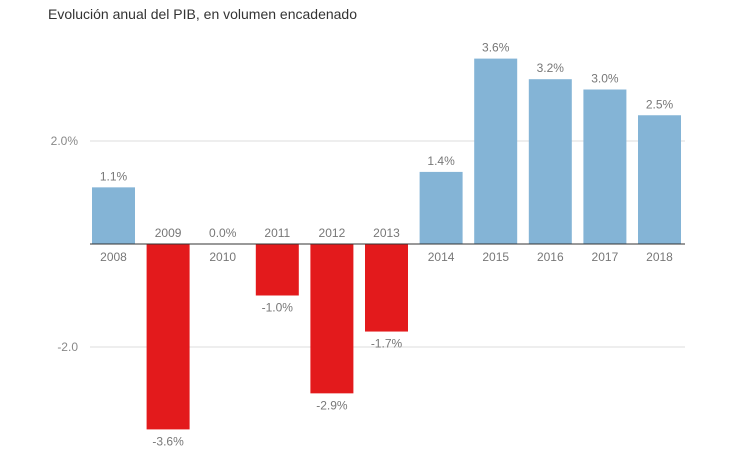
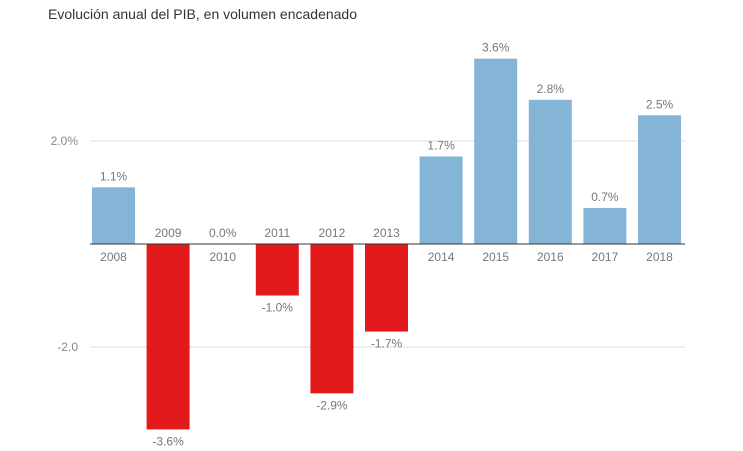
2014: 1.4% -> 1.7%
2016: 3.2% -> 2.8%
2017: 3.0% -> 0.7%
